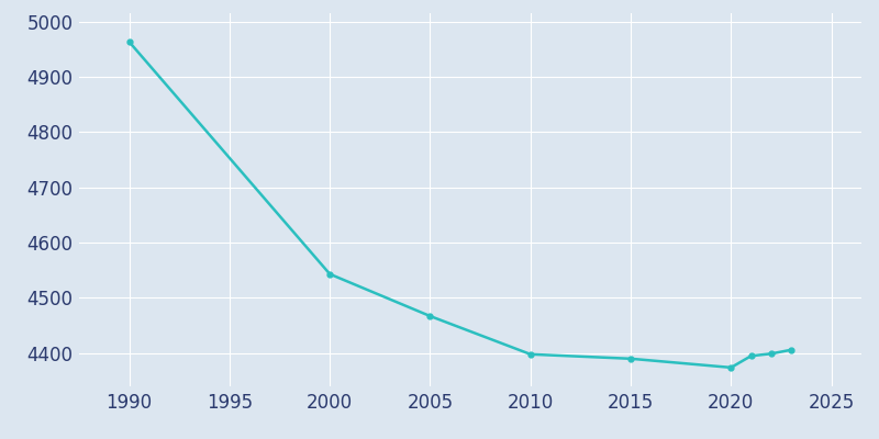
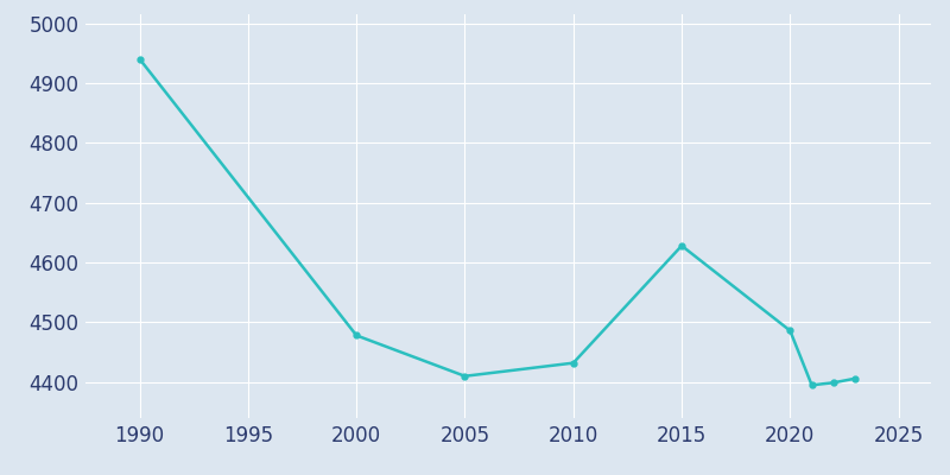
1990: 4963 -> 4940
2000: 4543 -> 4478
2005: 4467 -> 4410
2010: 4398 -> 4432
2015: 4390 -> 4628
2020: 4374 -> 4486
